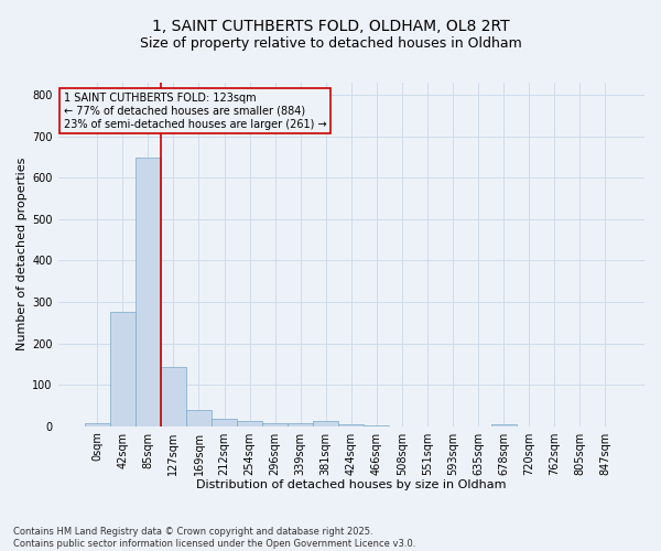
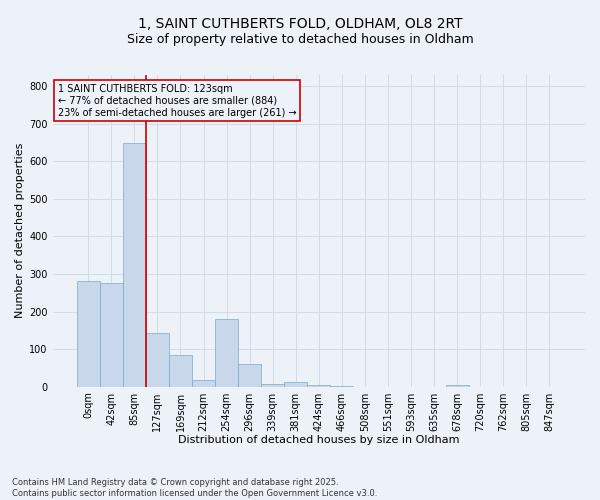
0sqm: 8 -> 280
169sqm: 38 -> 85
254sqm: 13 -> 180
296sqm: 8 -> 60
